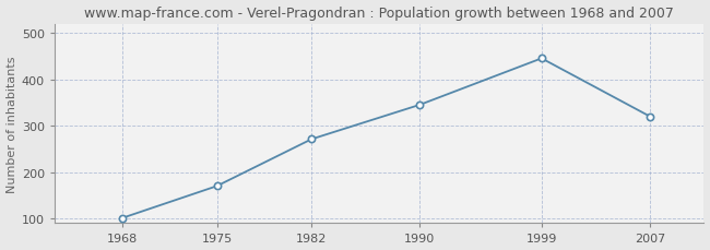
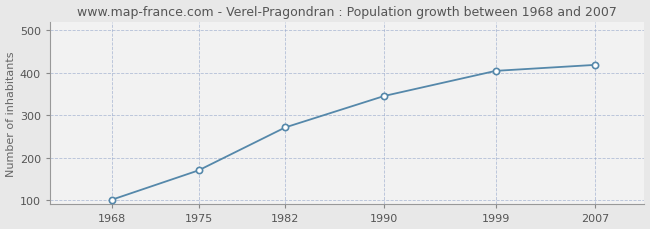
1999: 445 -> 404
2007: 320 -> 418
